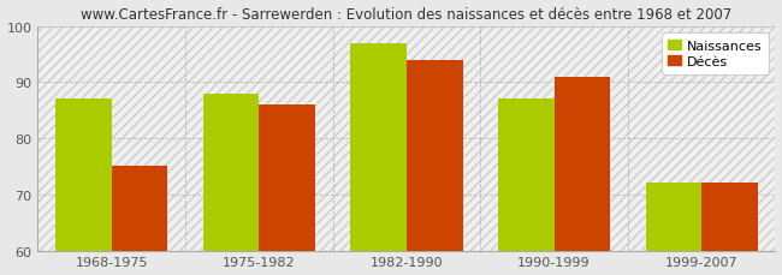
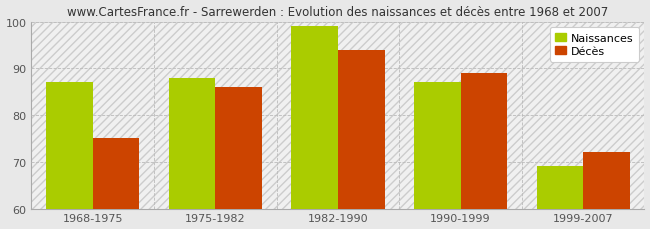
Naissances/1982-1990: 97 -> 99
Décès/1990-1999: 91 -> 89
Naissances/1999-2007: 72 -> 69
